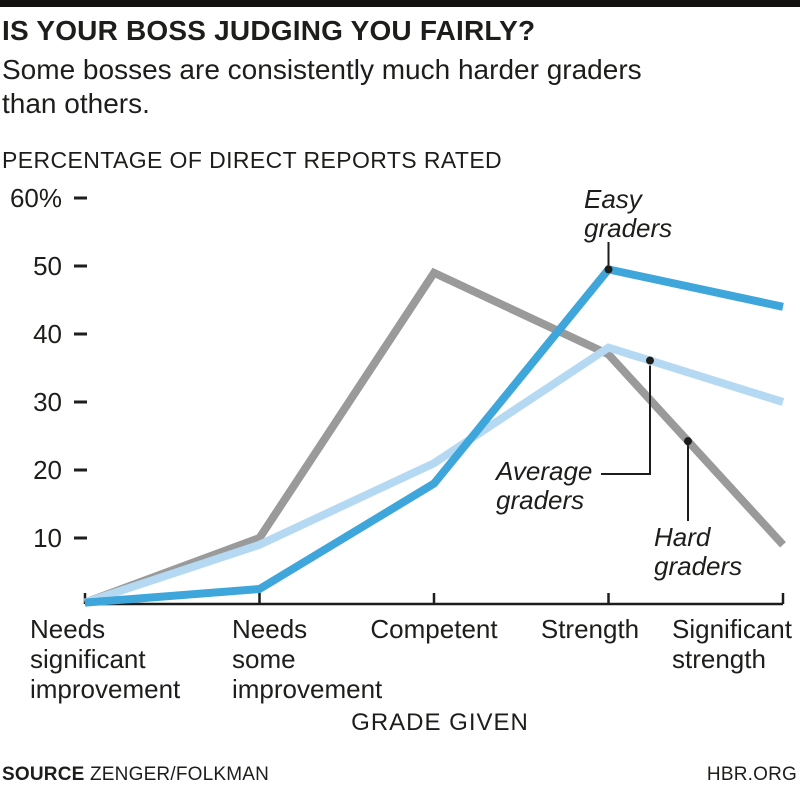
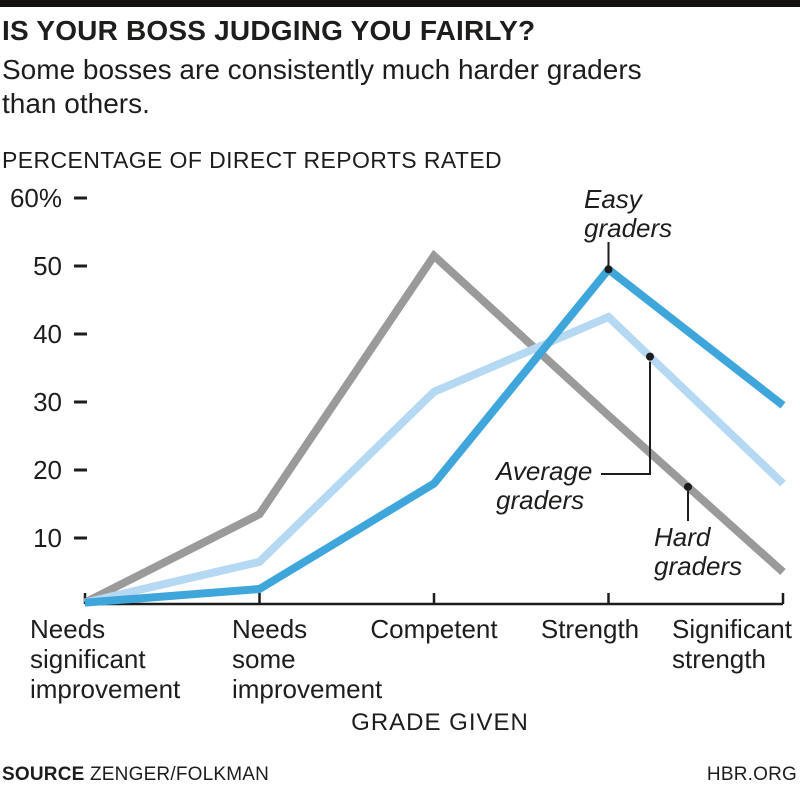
Hard graders/Needs some improvement: 10% -> 14%
Average graders/Needs some improvement: 9% -> 6%
Hard graders/Competent: 49% -> 52%
Average graders/Competent: 21% -> 32%
Hard graders/Strength: 37% -> 28%
Average graders/Strength: 38% -> 42%
Hard graders/Significant strength: 9% -> 5%
Average graders/Significant strength: 30% -> 18%
Easy graders/Significant strength: 44% -> 30%
